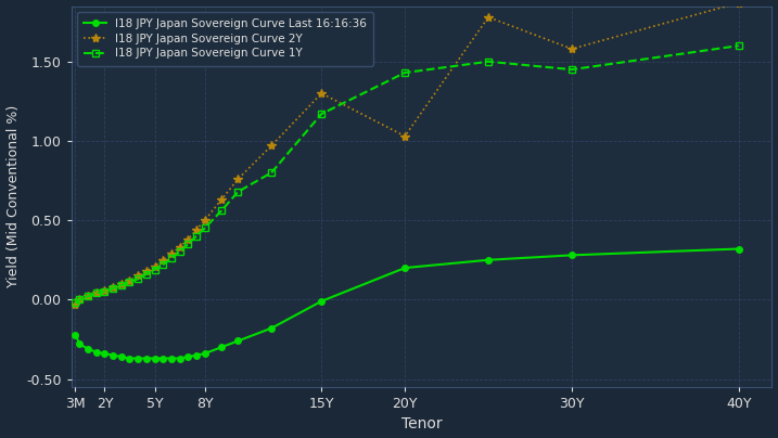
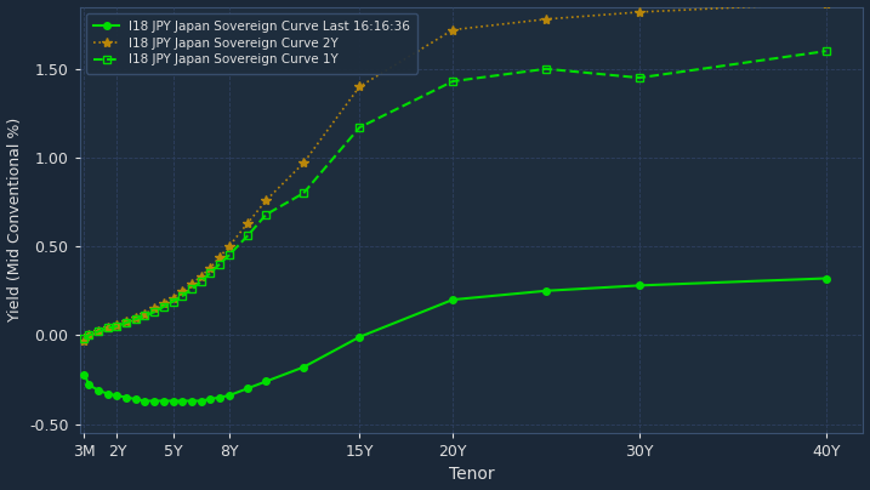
I18 JPY Japan Sovereign Curve 2Y/15Y: 1.30 -> 1.40
I18 JPY Japan Sovereign Curve 2Y/20Y: 1.03 -> 1.72
I18 JPY Japan Sovereign Curve 2Y/30Y: 1.58 -> 1.82
